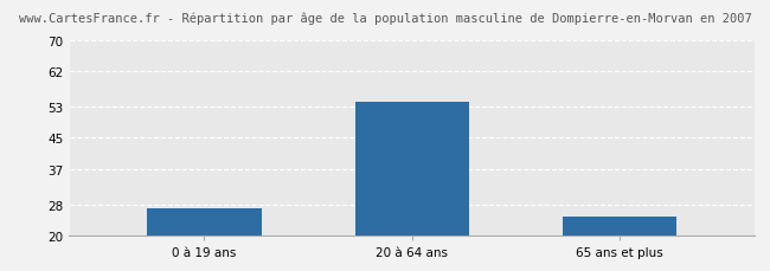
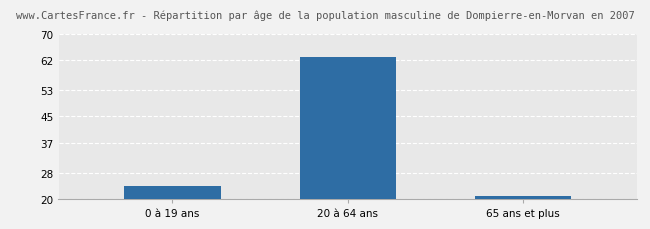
0 à 19 ans: 27 -> 24
20 à 64 ans: 54 -> 63
65 ans et plus: 25 -> 21
